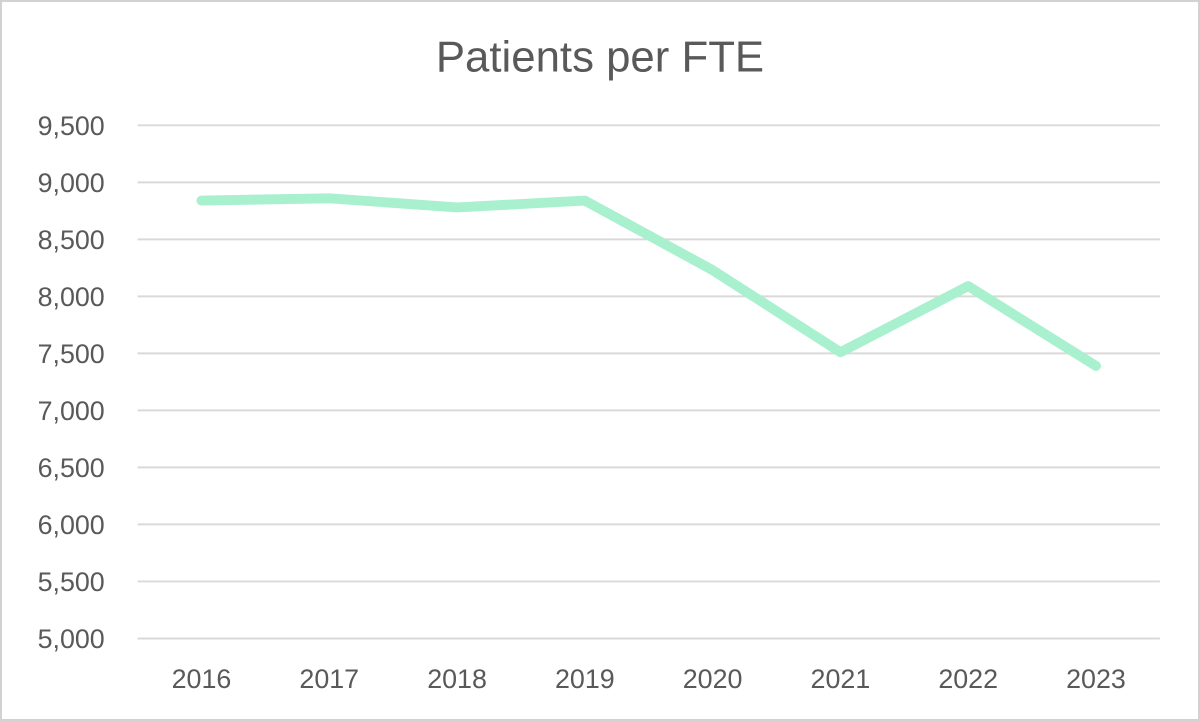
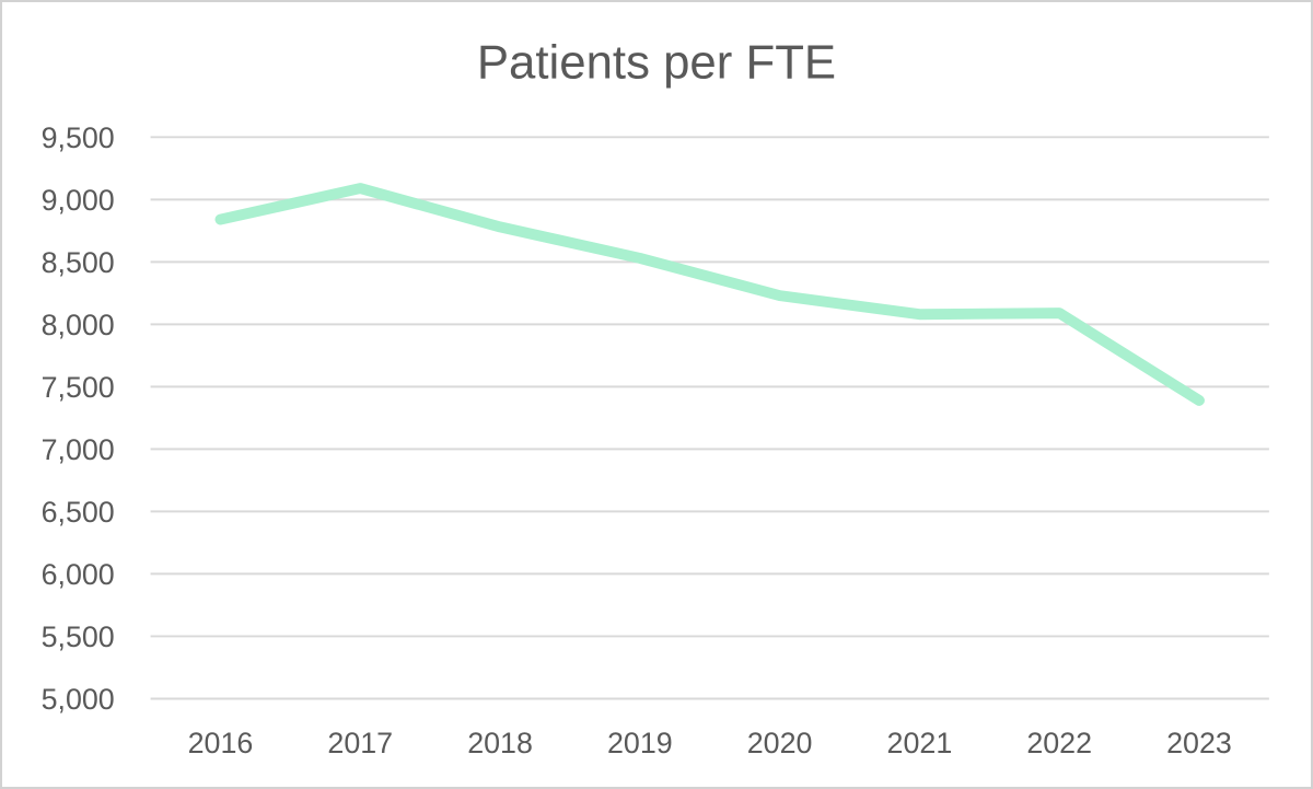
2017: 8860 -> 9090
2019: 8840 -> 8530
2021: 7510 -> 8080
